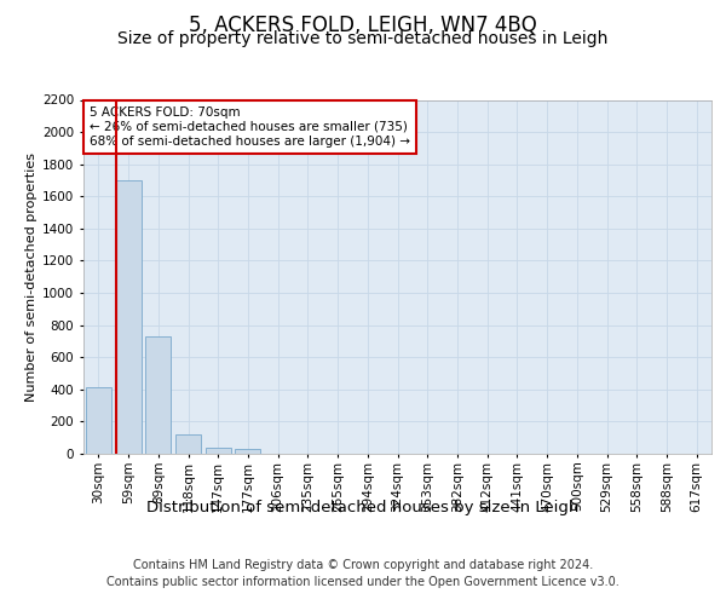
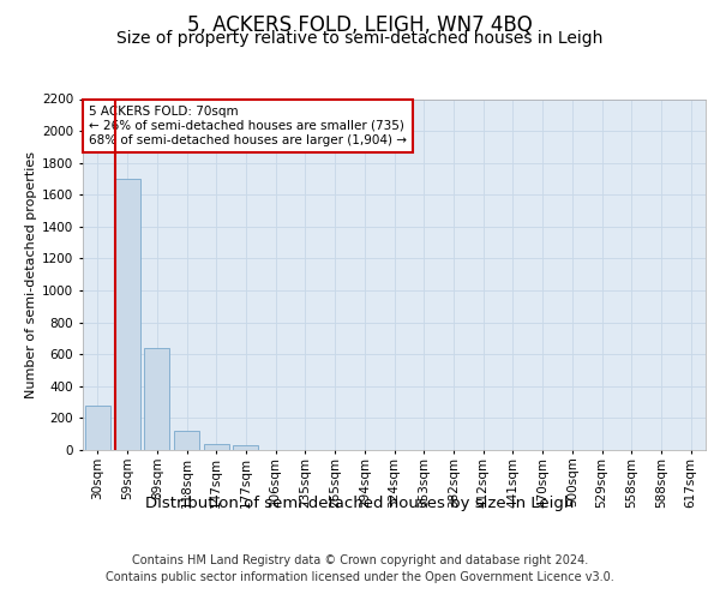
30sqm: 410 -> 280
89sqm: 730 -> 640
